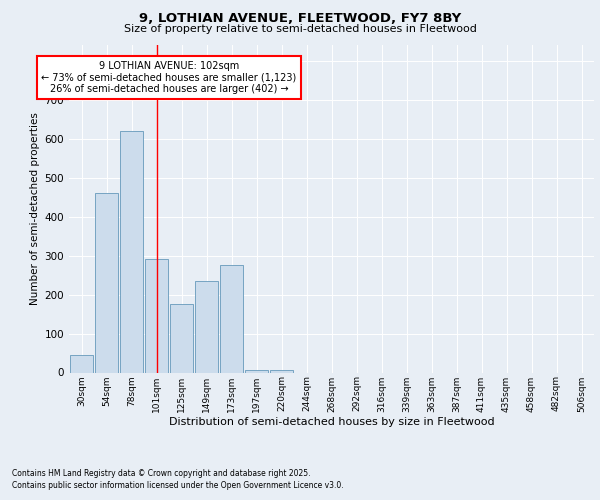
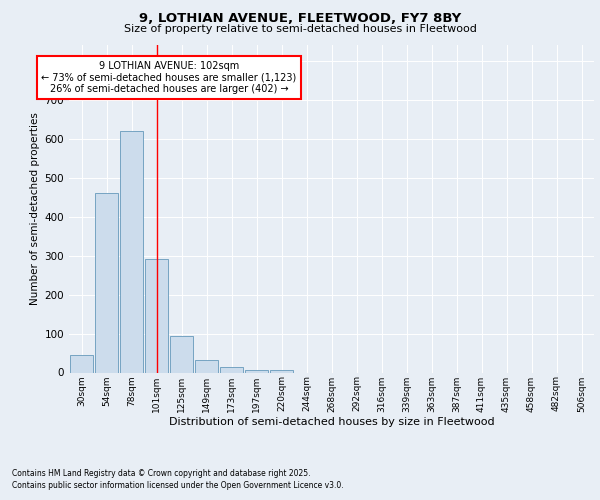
125sqm: 175 -> 93
149sqm: 235 -> 33
173sqm: 275 -> 14
